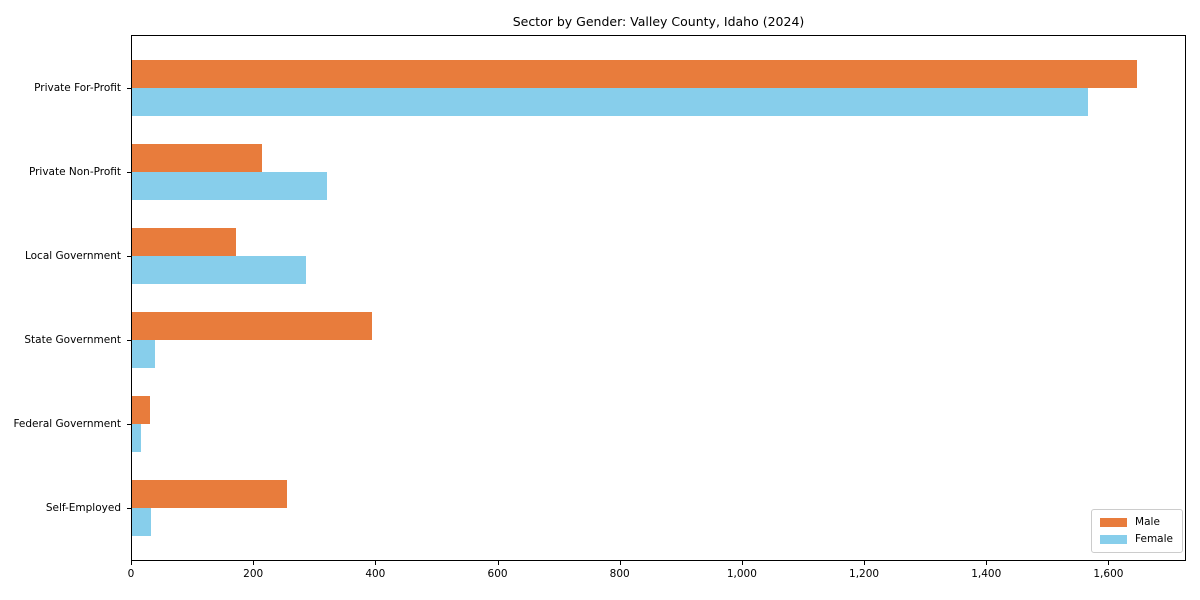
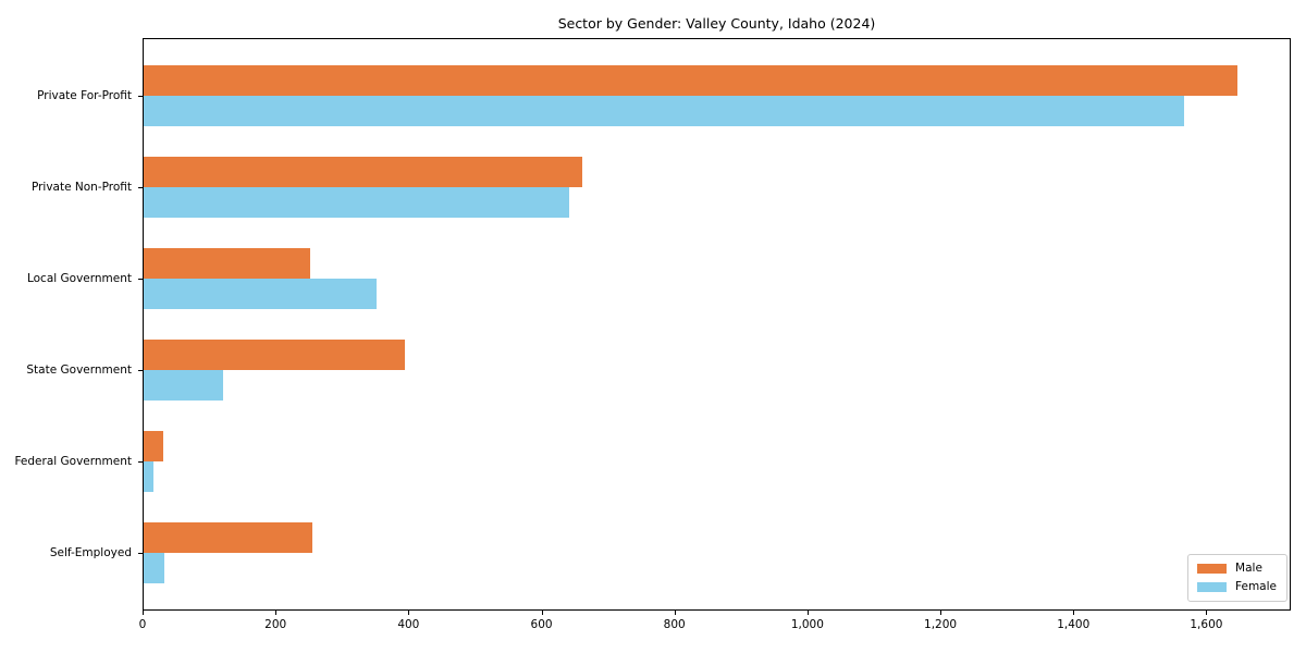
Male/Private Non-Profit: 210 -> 660
Female/Private Non-Profit: 320 -> 640
Male/Local Government: 170 -> 250
Female/Local Government: 280 -> 350
Female/State Government: 40 -> 120
